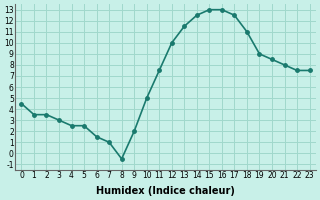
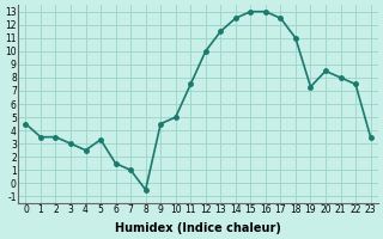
5: 2.5 -> 3.3
9: 2.0 -> 4.5
19: 9.0 -> 7.3
23: 7.5 -> 3.5
